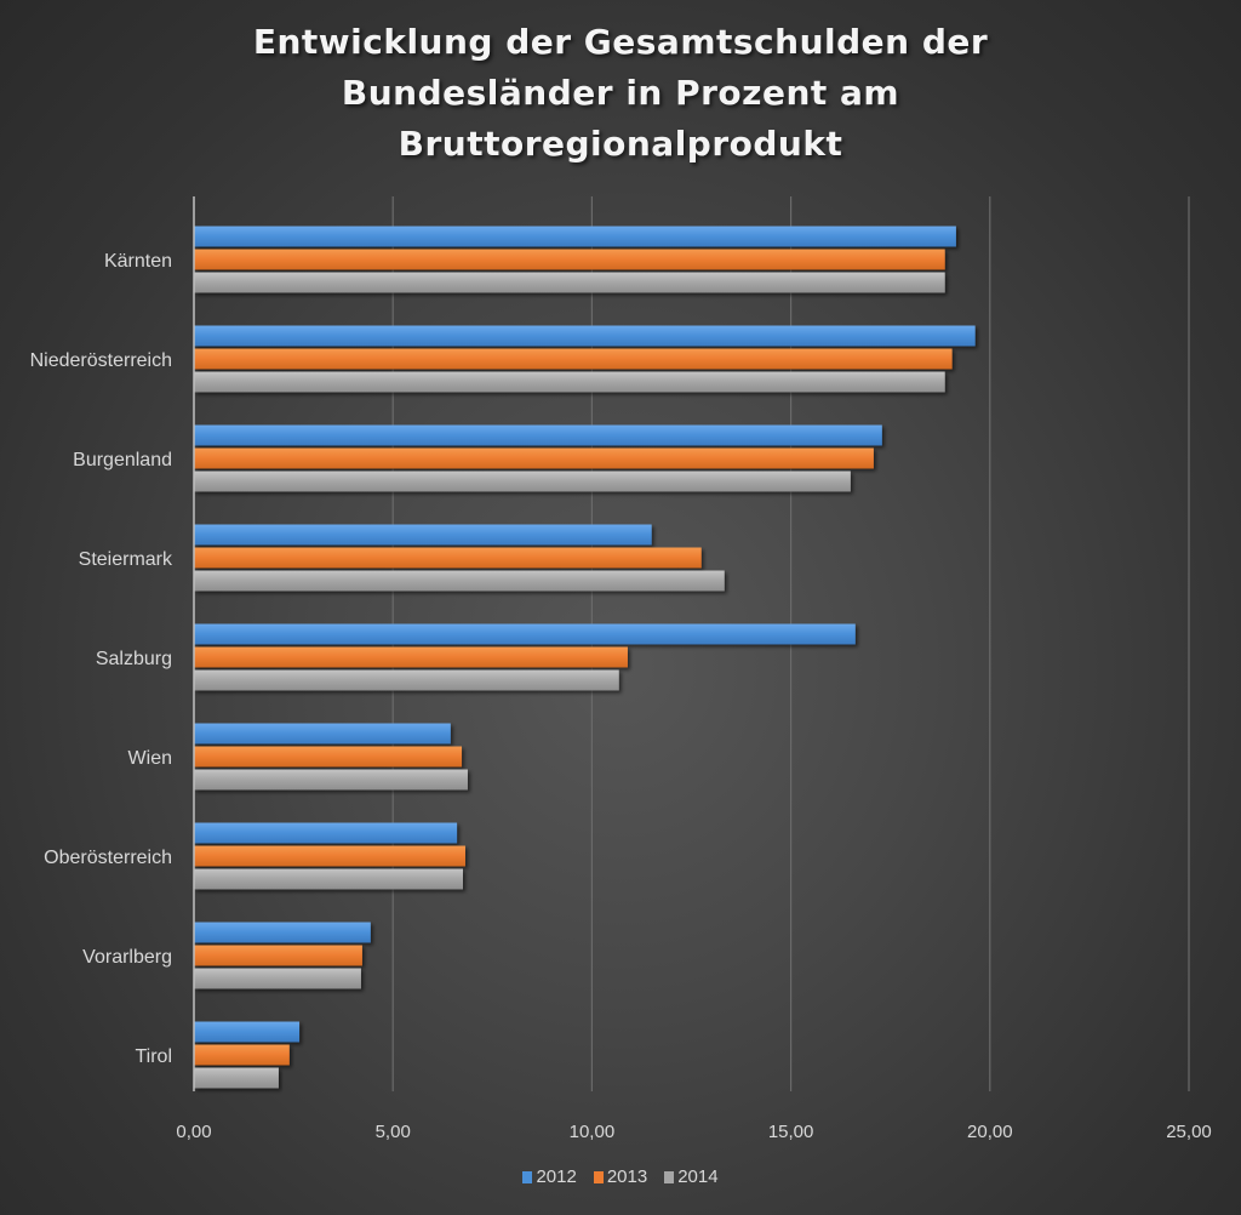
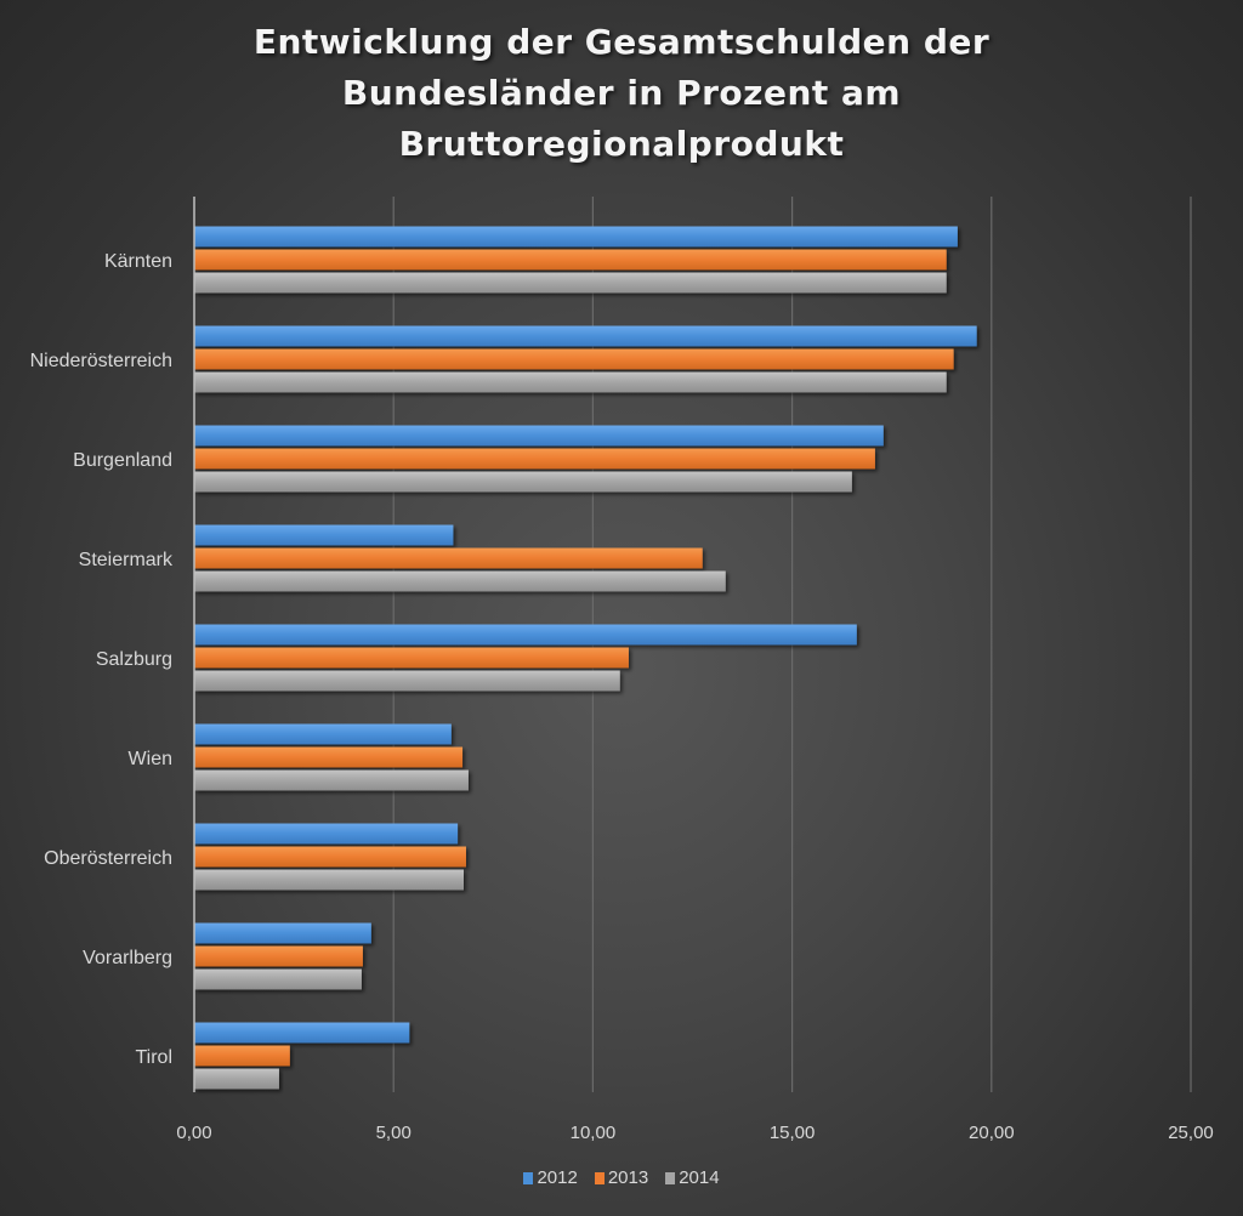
2012/Steiermark: 11,5 -> 6,5
2012/Tirol: 2,6 -> 5,4
